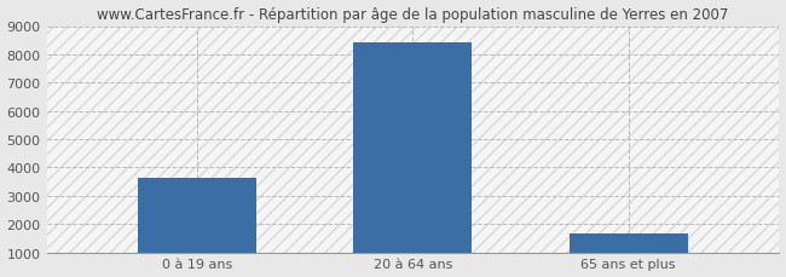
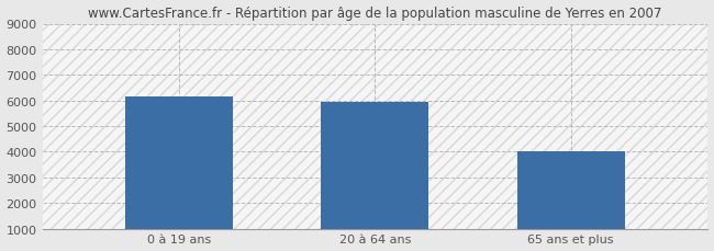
0 à 19 ans: 3650 -> 6150
20 à 64 ans: 8430 -> 5950
65 ans et plus: 1650 -> 4000
